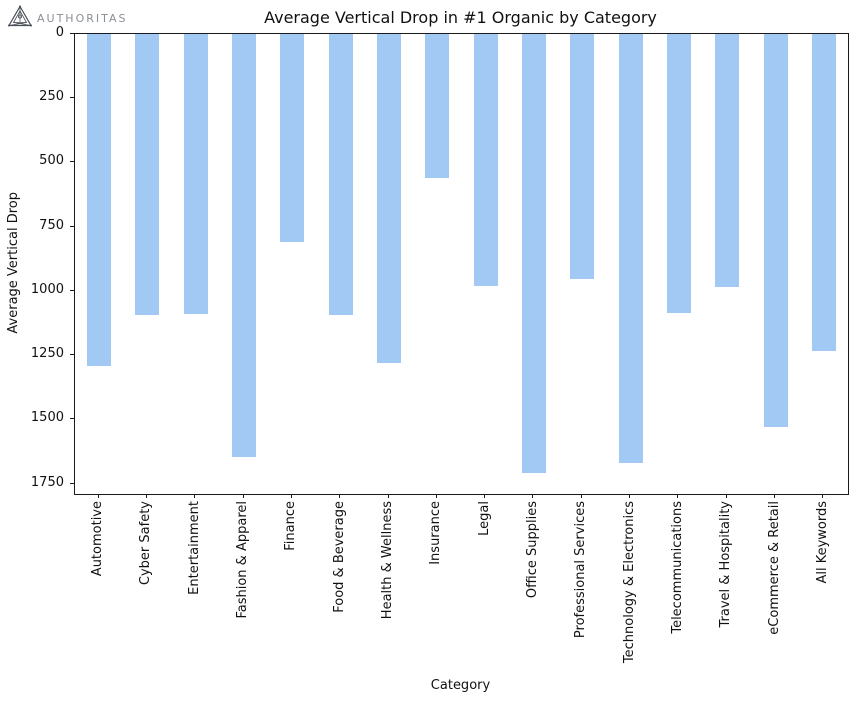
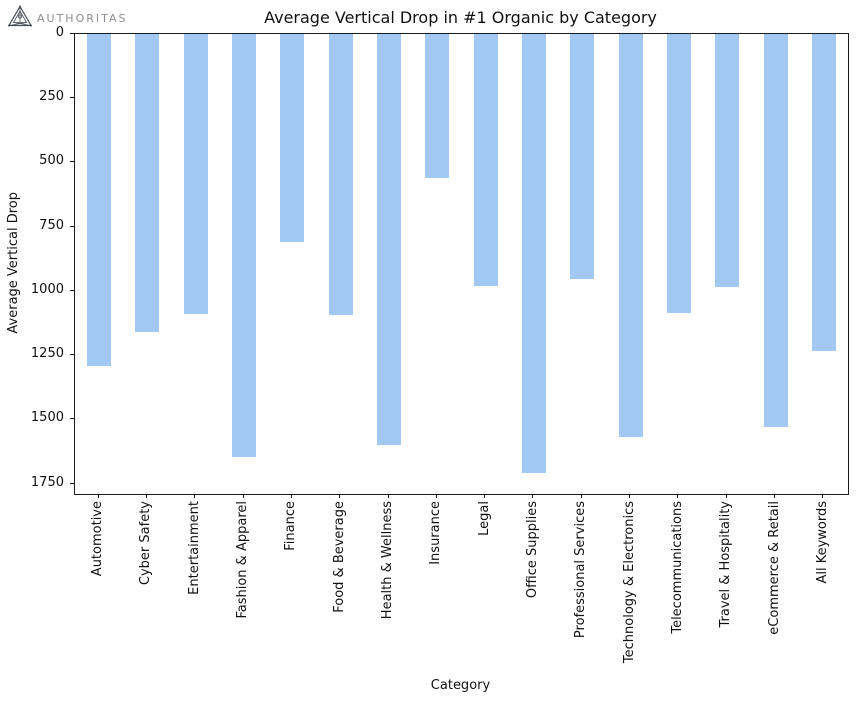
Cyber Safety: 1100 -> 1160
Health & Wellness: 1280 -> 1600
Technology & Electronics: 1670 -> 1570
